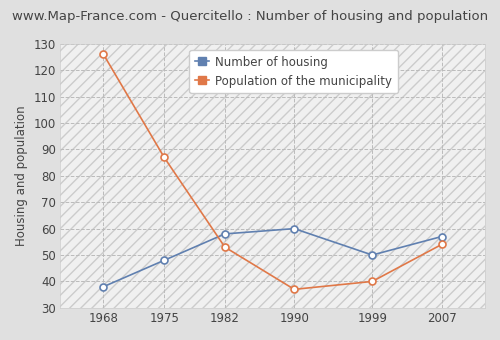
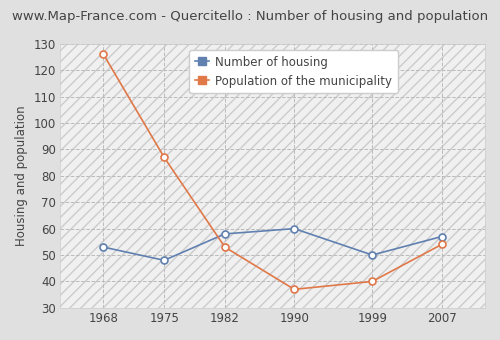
Number of housing/1968: 38 -> 53
